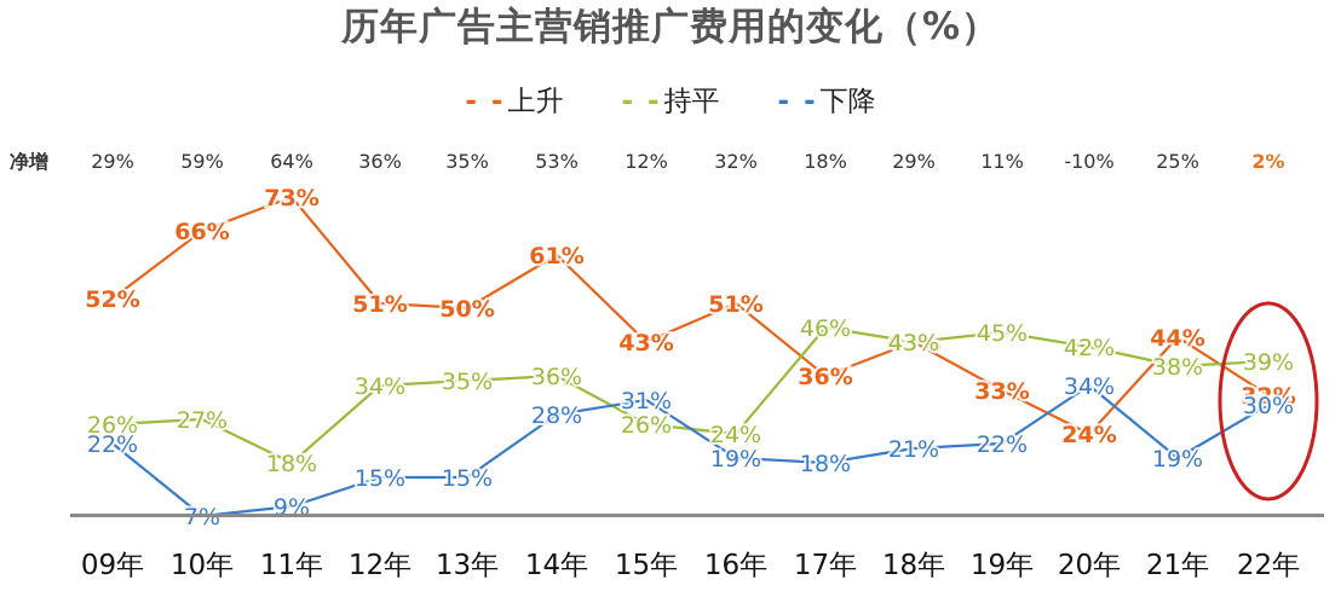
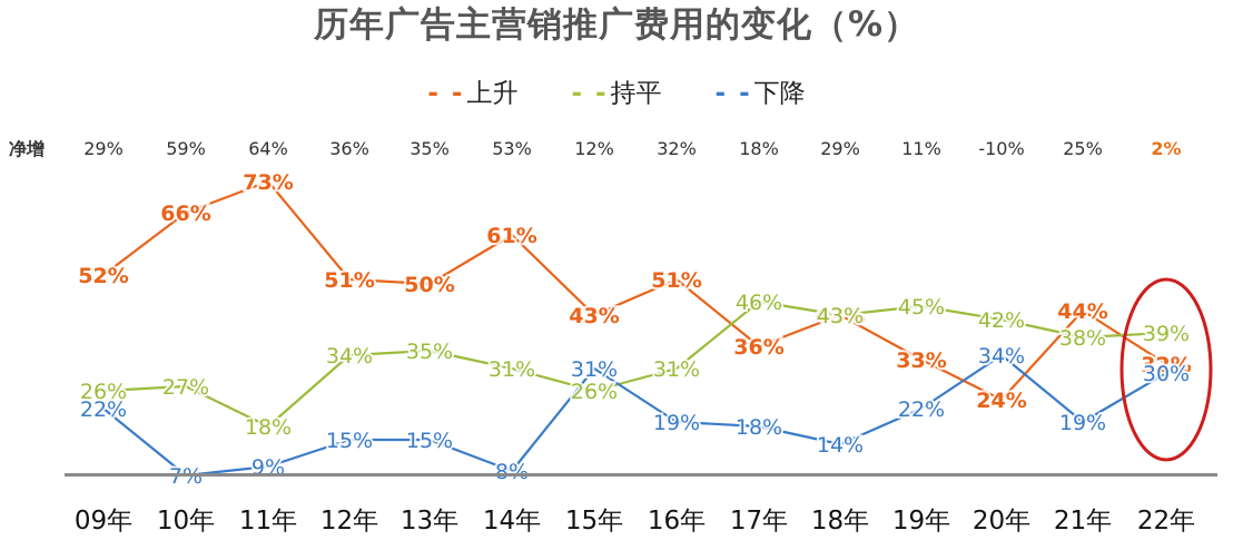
持平/14年: 36% -> 31%
下降/14年: 28% -> 8%
持平/16年: 24% -> 31%
下降/18年: 21% -> 14%
